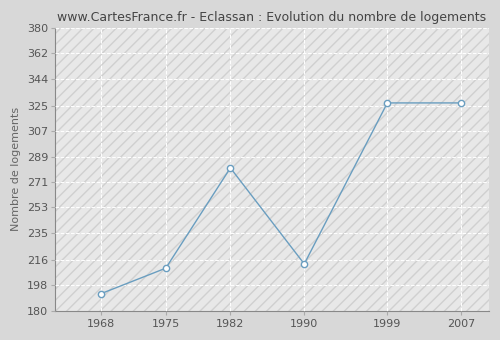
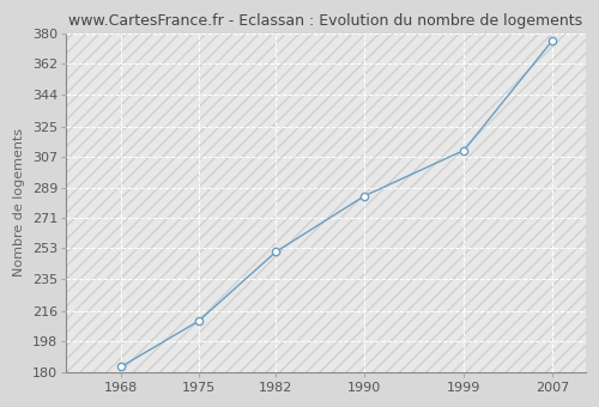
1968: 192 -> 183
1982: 281 -> 251
1990: 213 -> 284
1999: 327 -> 311
2007: 327 -> 376
